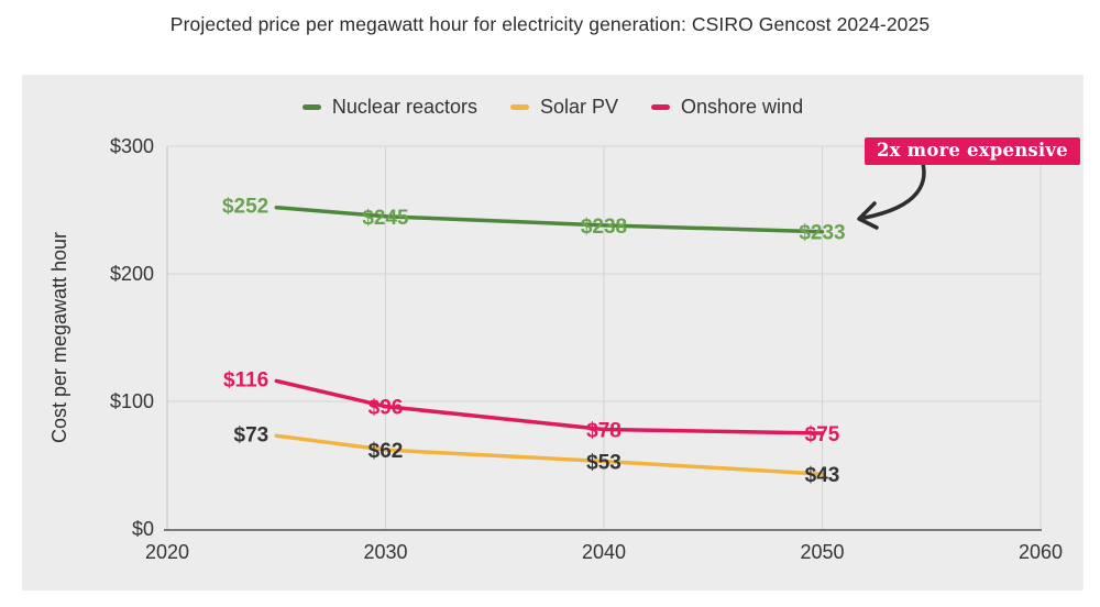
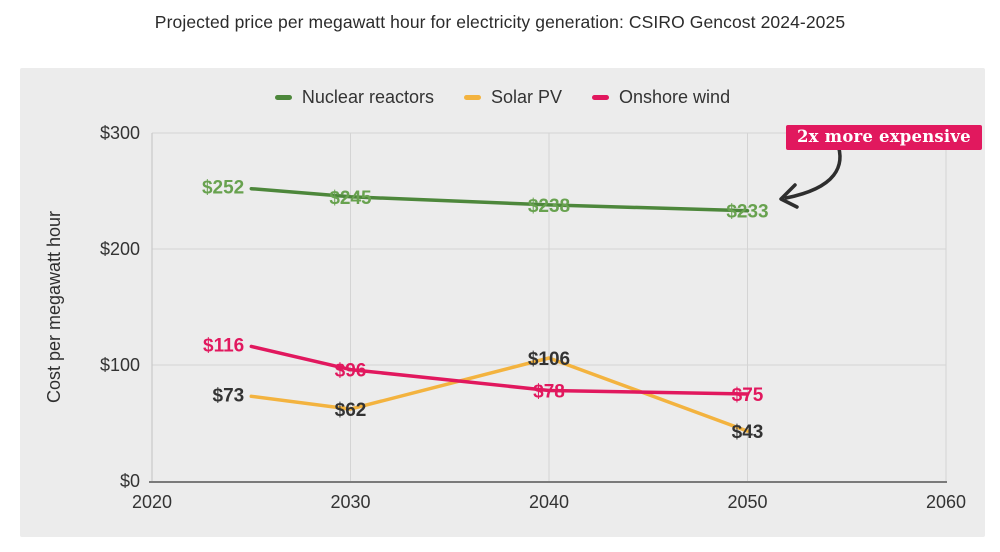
Solar PV/2040: $53 -> $106
